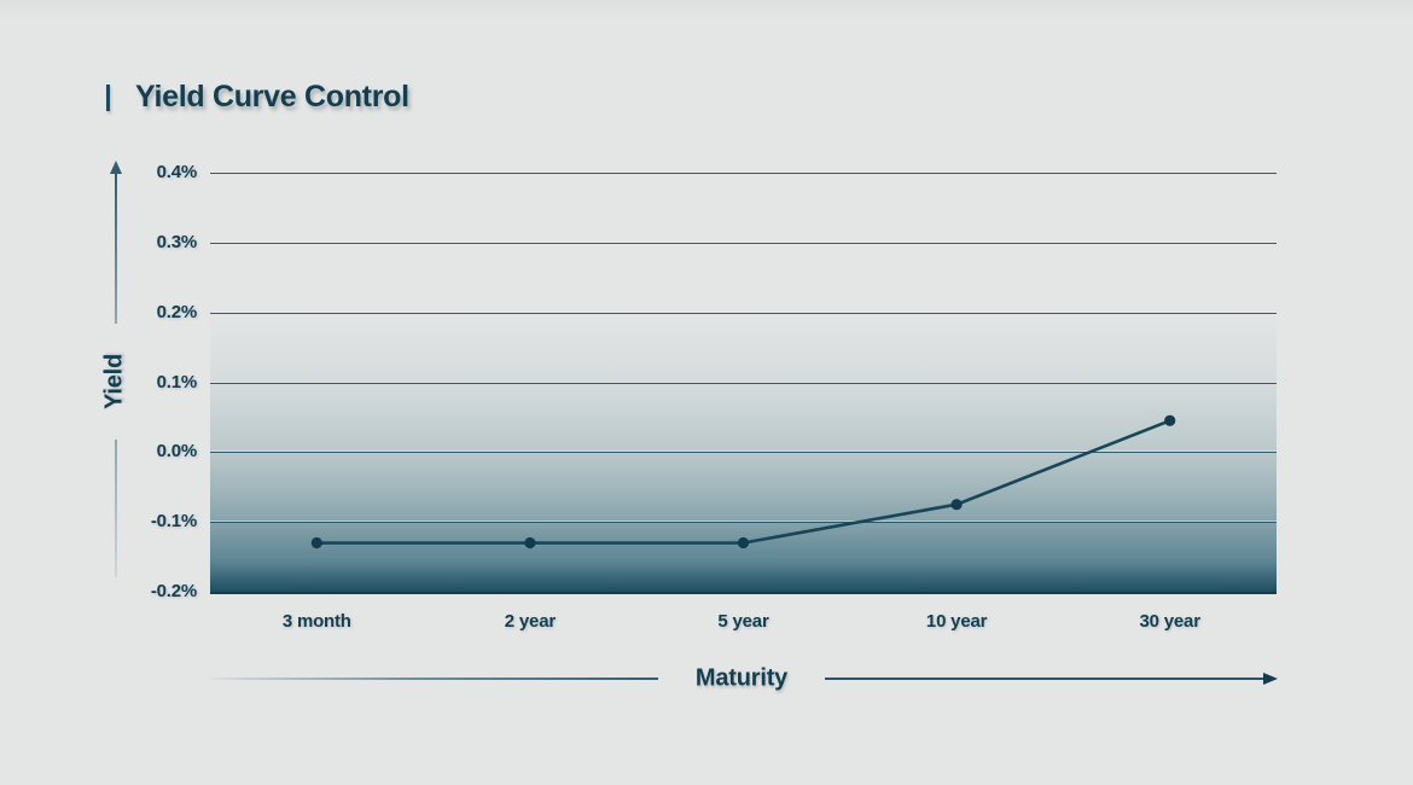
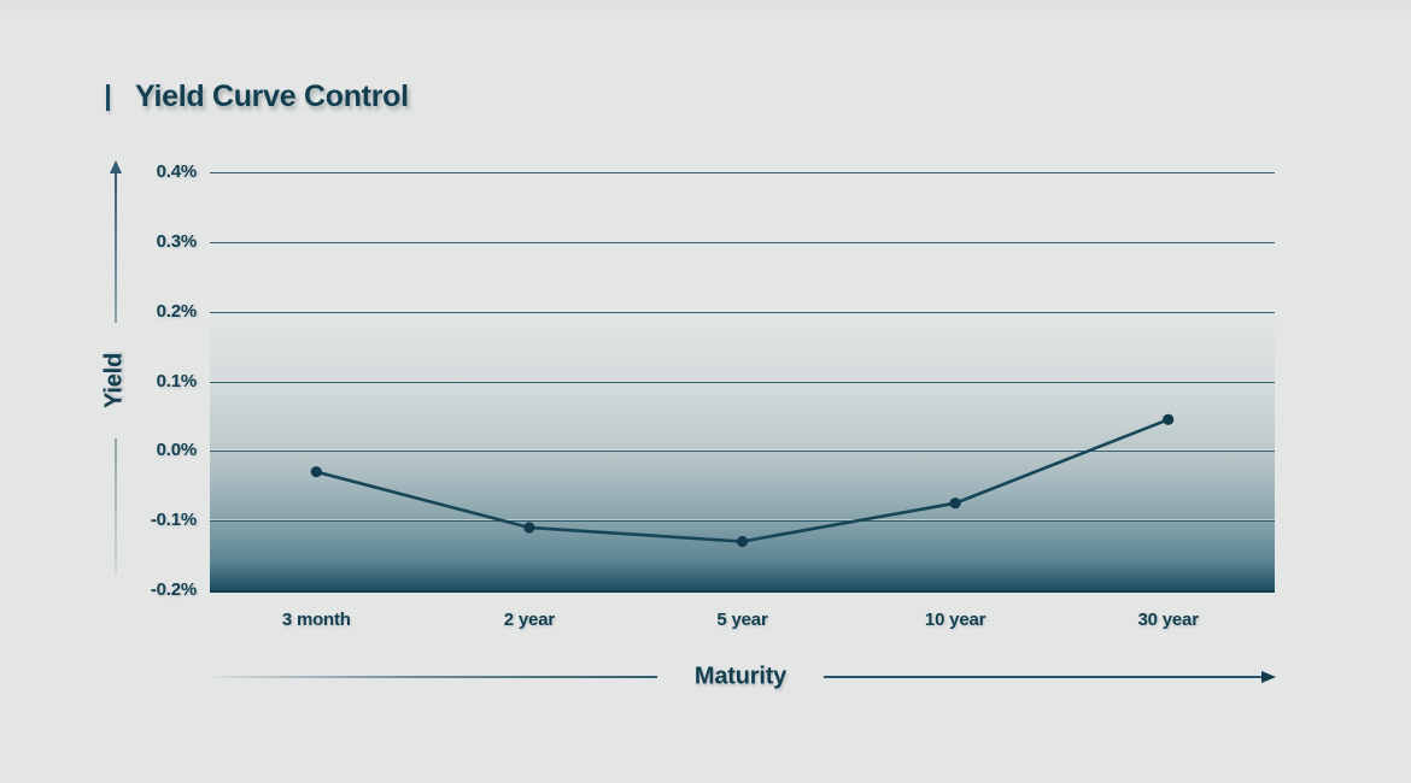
3 month: -0.13% -> -0.03%
2 year: -0.13% -> -0.11%
